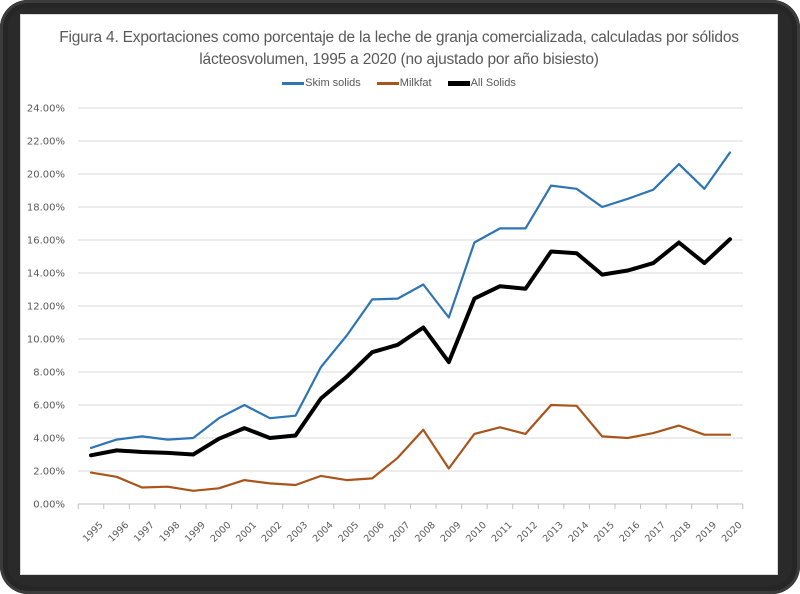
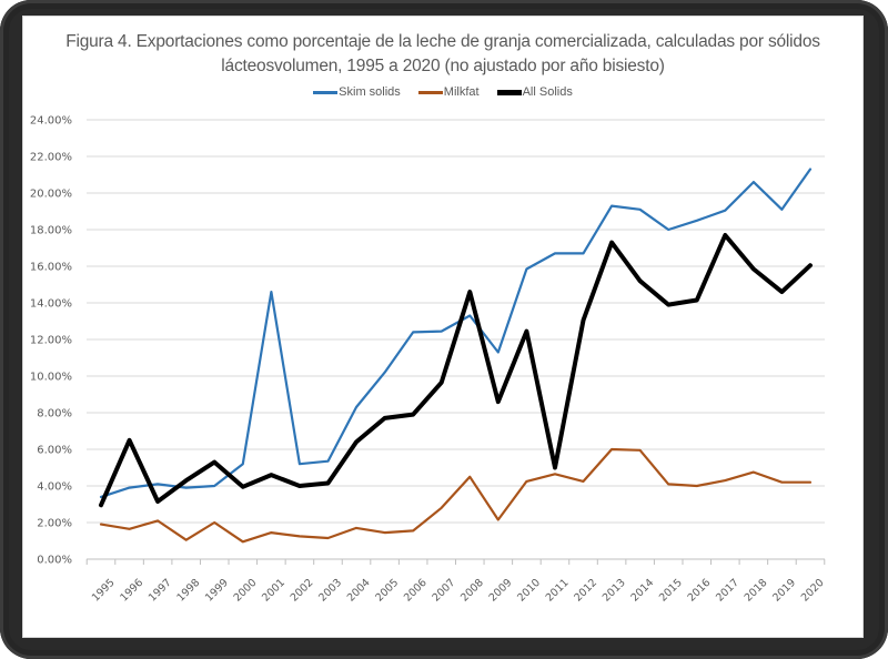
All Solids/1996: 3.2% -> 6.5%
Milkfat/1997: 1.0% -> 2.1%
All Solids/1998: 3.1% -> 4.3%
Milkfat/1999: 0.8% -> 2.0%
All Solids/1999: 3.0% -> 5.3%
Skim solids/2001: 6.0% -> 14.6%
All Solids/2006: 9.2% -> 7.9%
All Solids/2008: 10.7% -> 14.6%
All Solids/2011: 13.2% -> 5.0%
All Solids/2013: 15.3% -> 17.3%
All Solids/2017: 14.6% -> 17.7%
